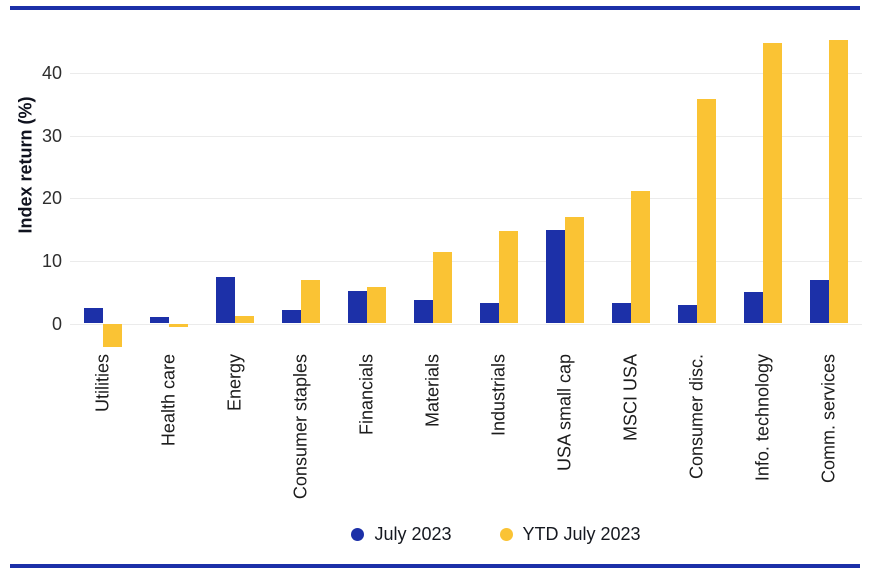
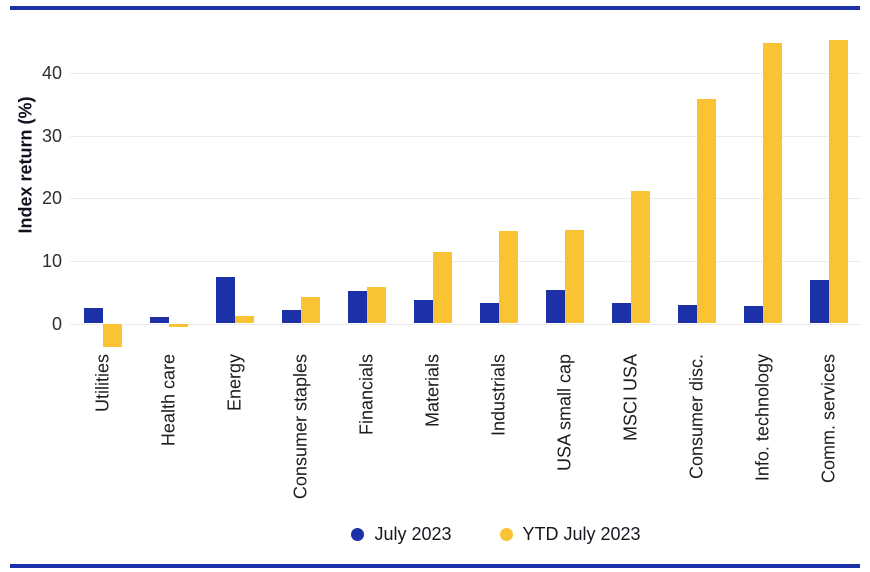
YTD July 2023/Consumer staples: 7 -> 4
July 2023/USA small cap: 15 -> 5
YTD July 2023/USA small cap: 17 -> 15
July 2023/Info. technology: 5 -> 3
